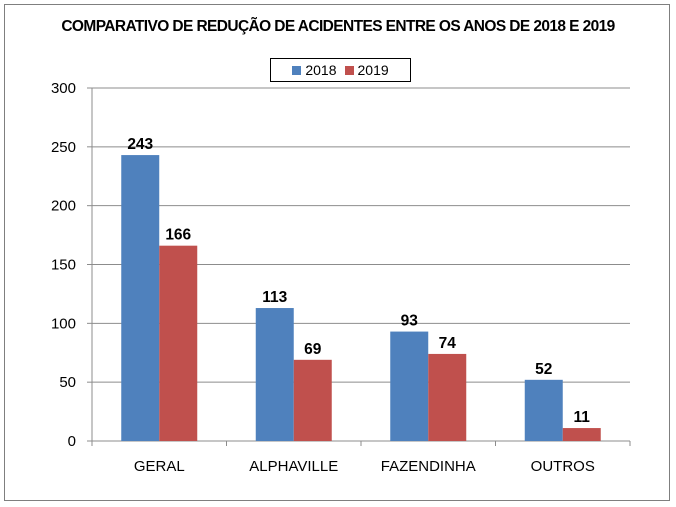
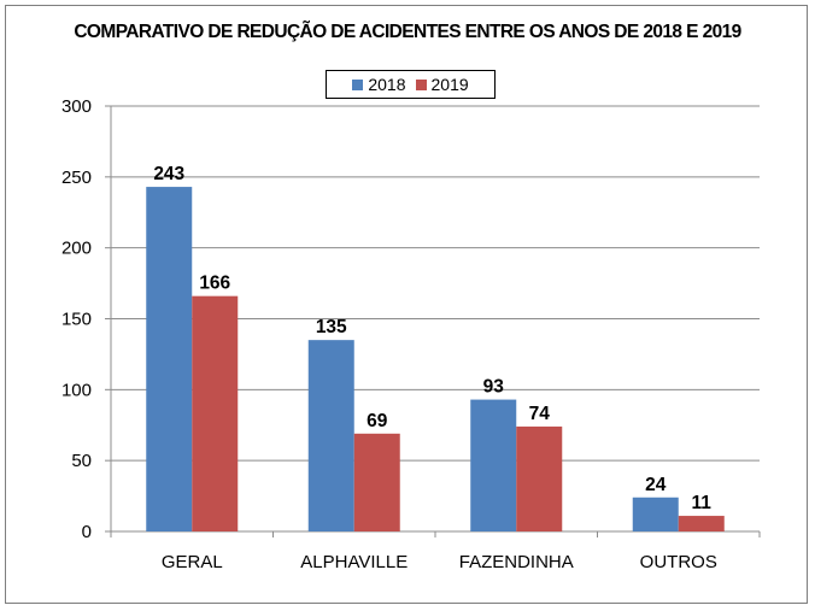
2018/ALPHAVILLE: 113 -> 135
2018/OUTROS: 52 -> 24
